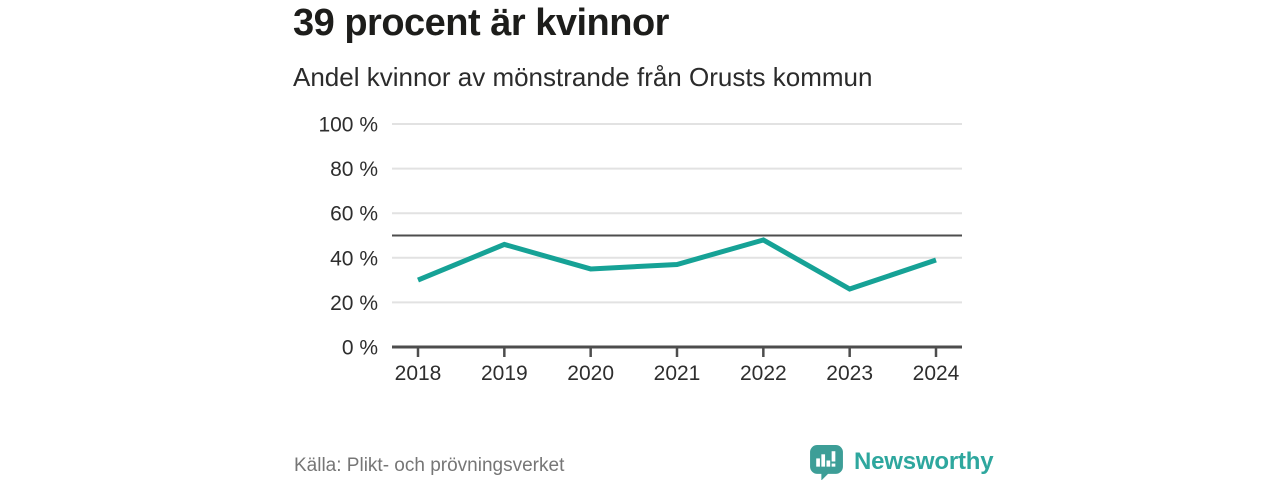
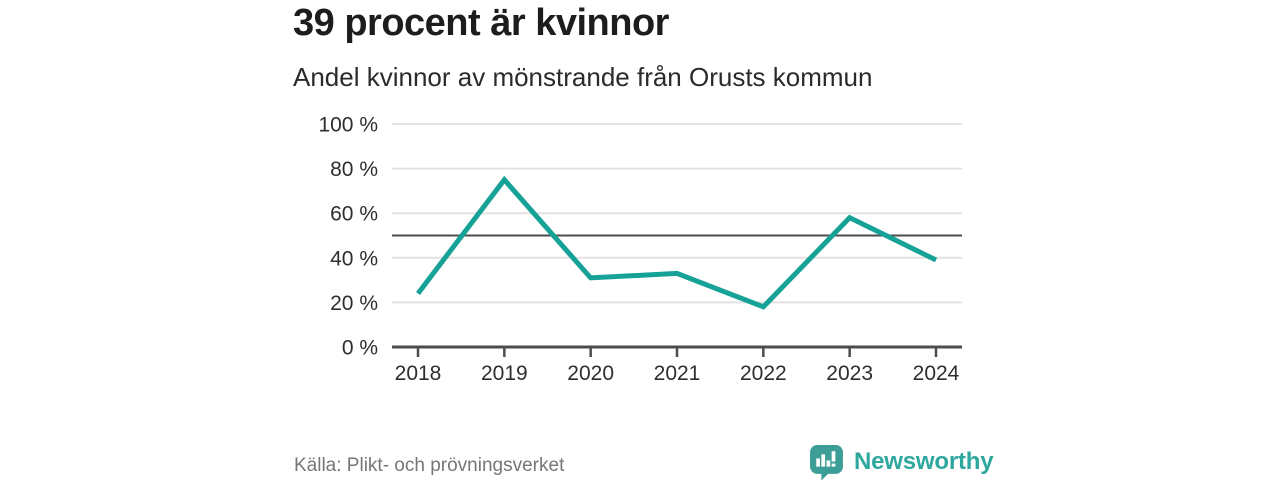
2018: 30% -> 24%
2019: 46% -> 75%
2020: 35% -> 31%
2021: 37% -> 33%
2022: 48% -> 18%
2023: 26% -> 58%
